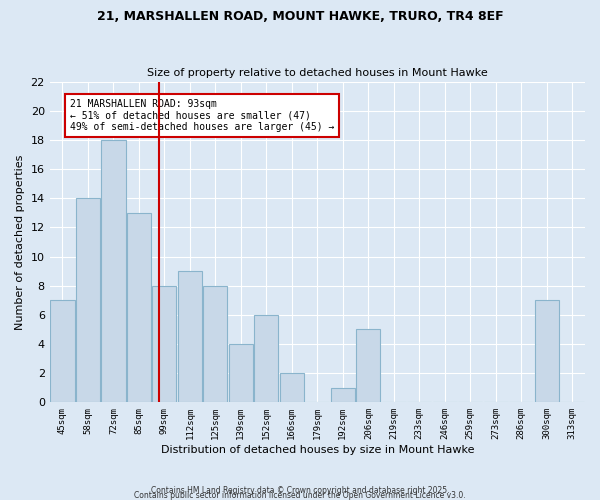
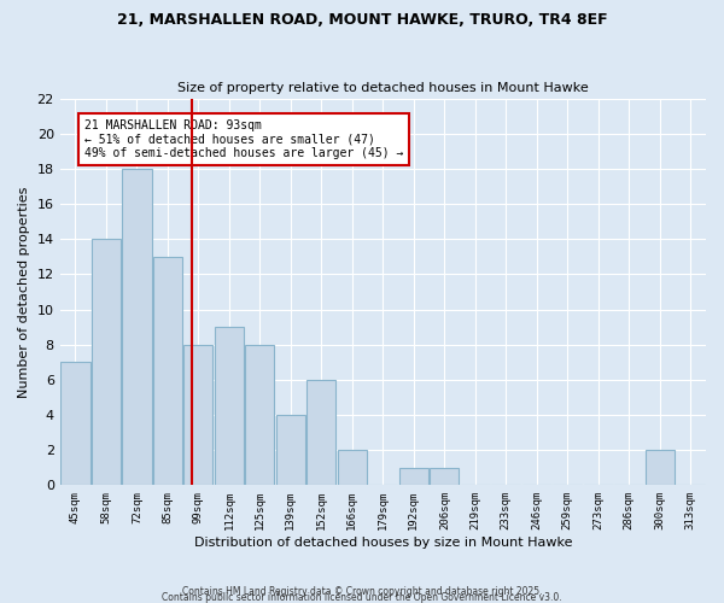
206sqm: 5 -> 1
300sqm: 7 -> 2
